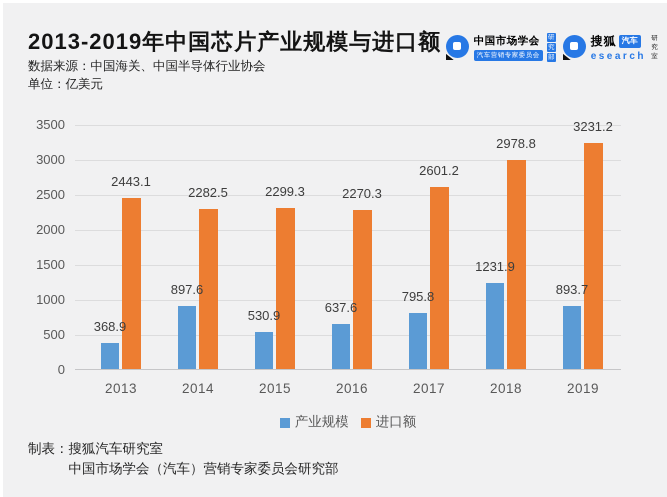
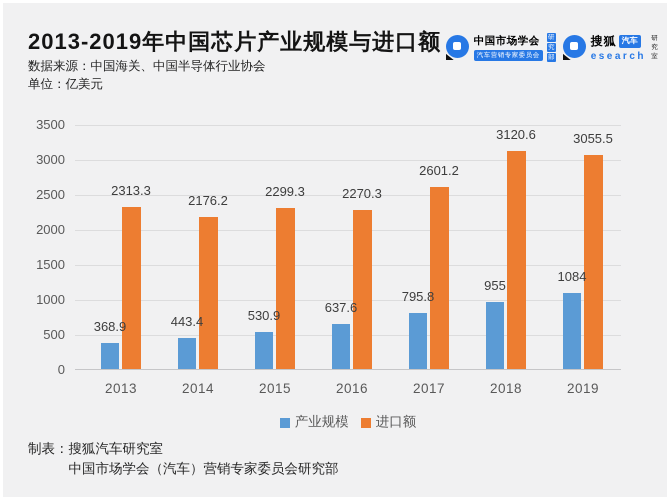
进口额/2013: 2443.1 -> 2313.3
产业规模/2014: 897.6 -> 443.4
进口额/2014: 2282.5 -> 2176.2
产业规模/2018: 1231.9 -> 955
进口额/2018: 2978.8 -> 3120.6
产业规模/2019: 893.7 -> 1084
进口额/2019: 3231.2 -> 3055.5
